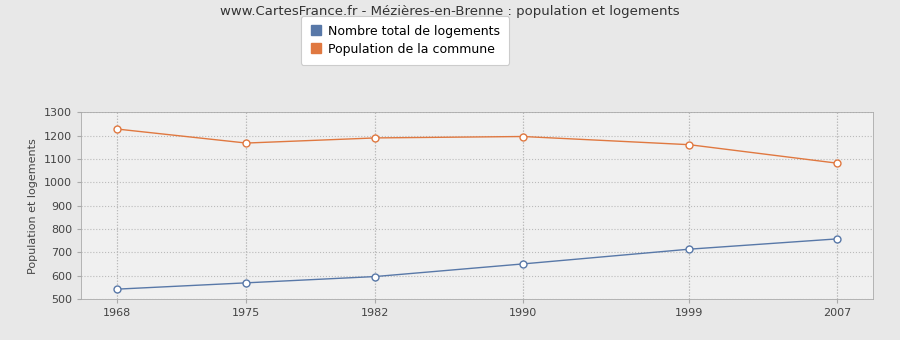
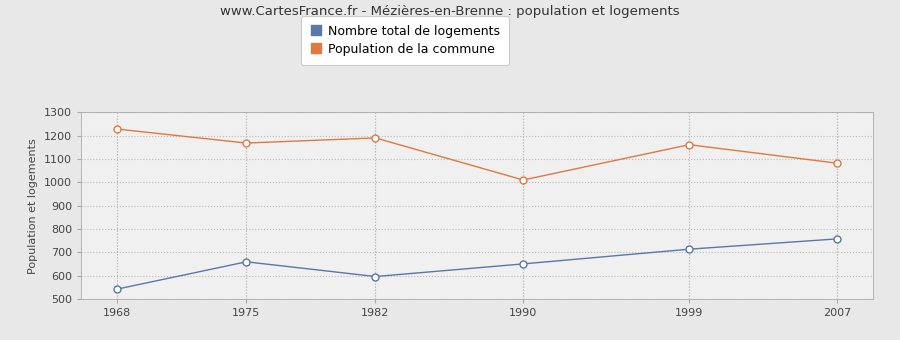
Nombre total de logements/1975: 570 -> 660
Population de la commune/1990: 1196 -> 1010
